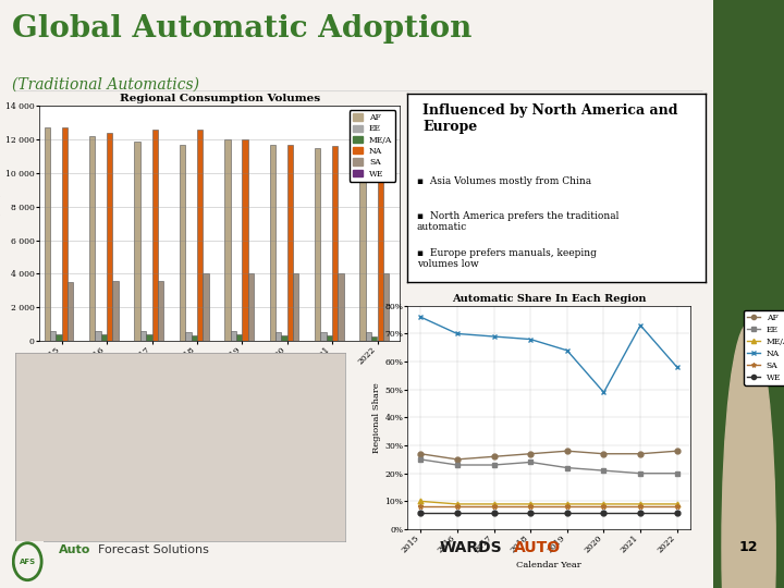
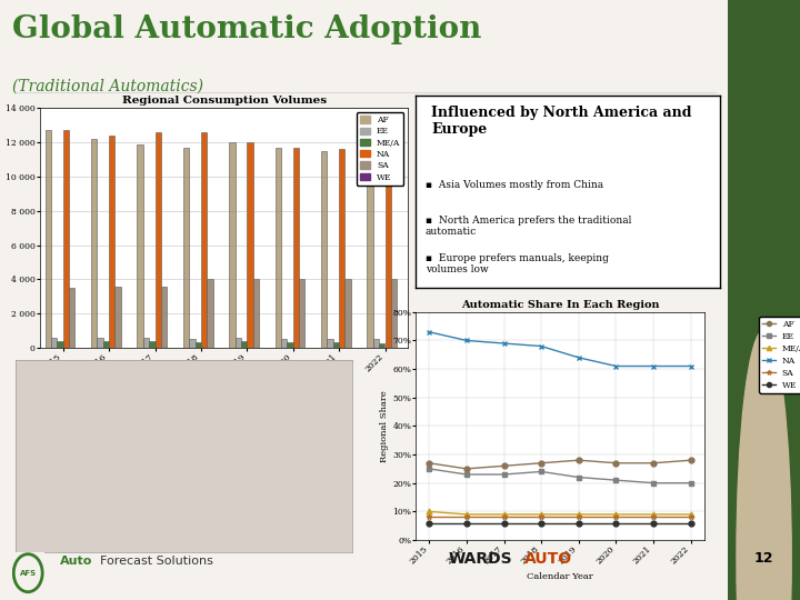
Automatic Share In Each Region/NA/2015: 76% -> 73%
Automatic Share In Each Region/NA/2020: 49% -> 61%
Automatic Share In Each Region/NA/2021: 73% -> 61%
Automatic Share In Each Region/NA/2022: 58% -> 61%
